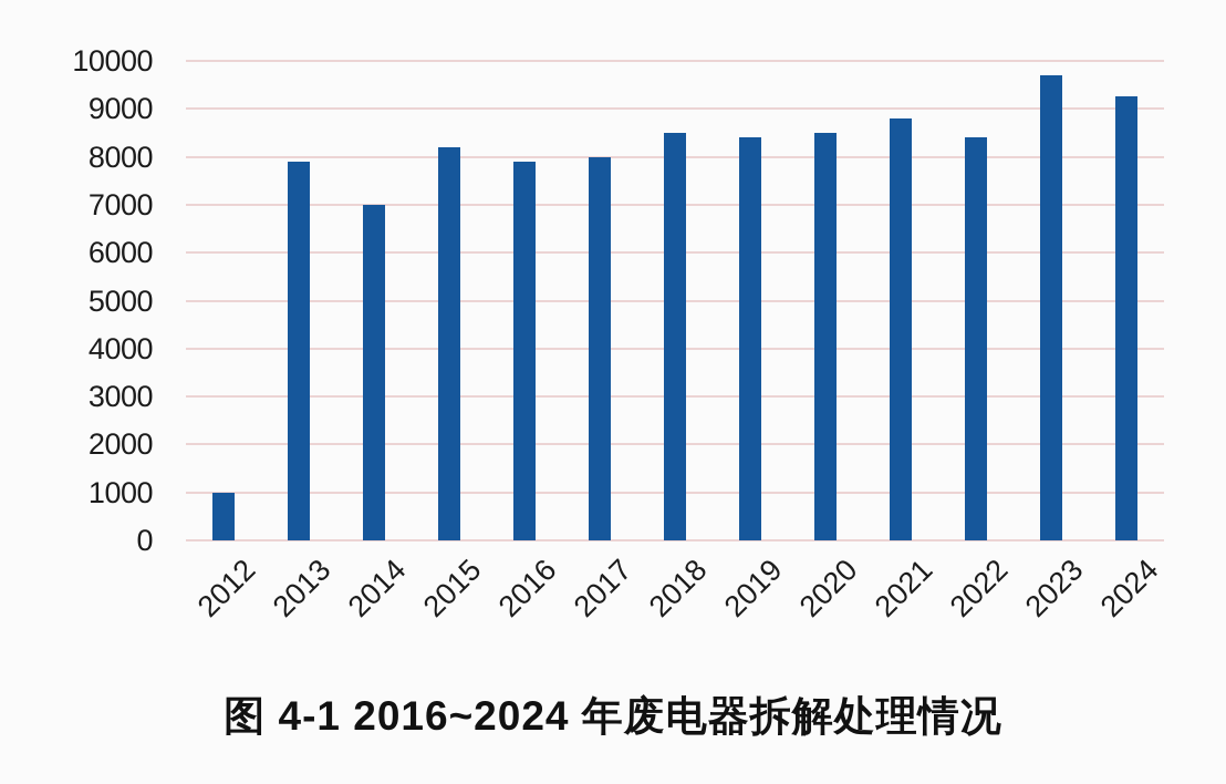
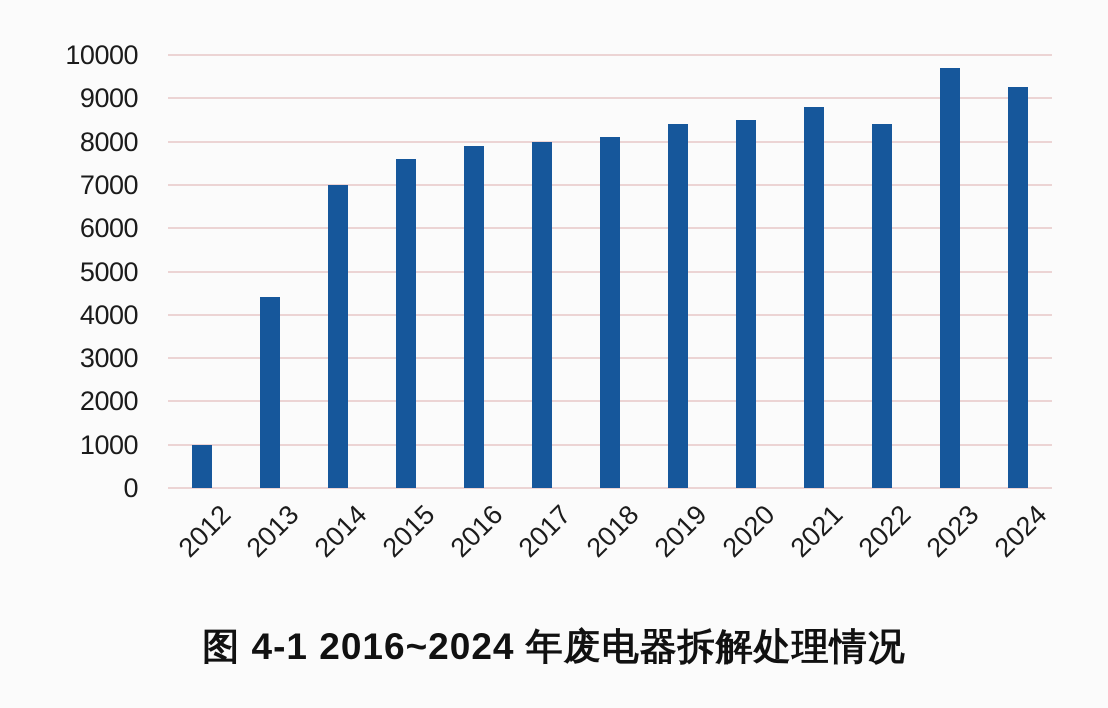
2013: 7900 -> 4400
2015: 8200 -> 7600
2018: 8500 -> 8100
